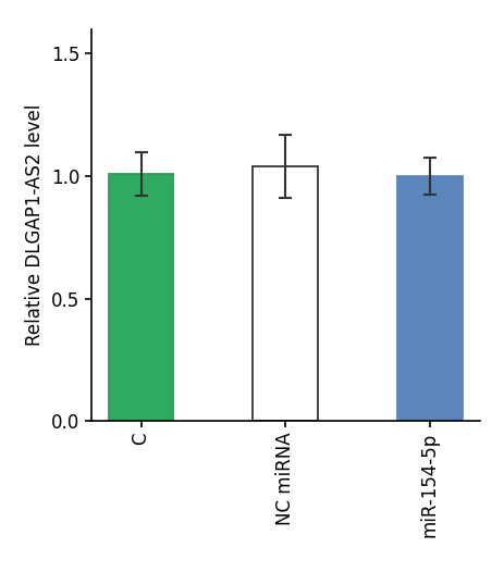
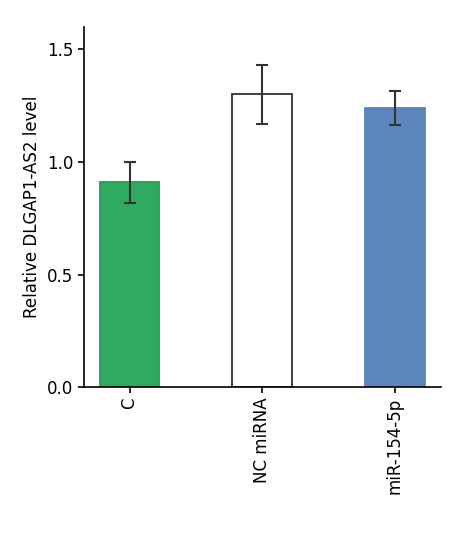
C: 1.01 -> 0.91
NC miRNA: 1.04 -> 1.30
miR-154-5p: 1.00 -> 1.24
